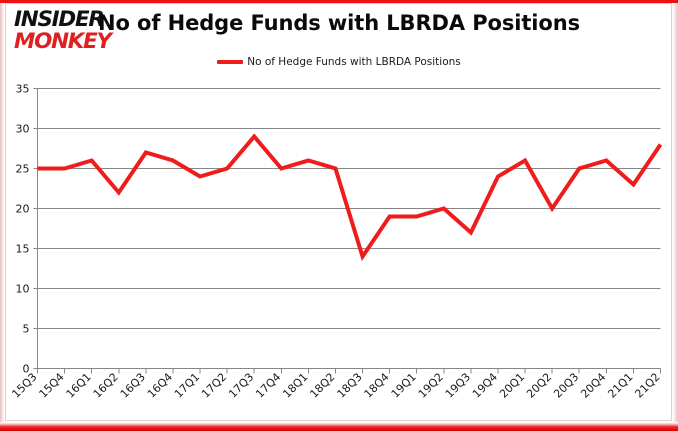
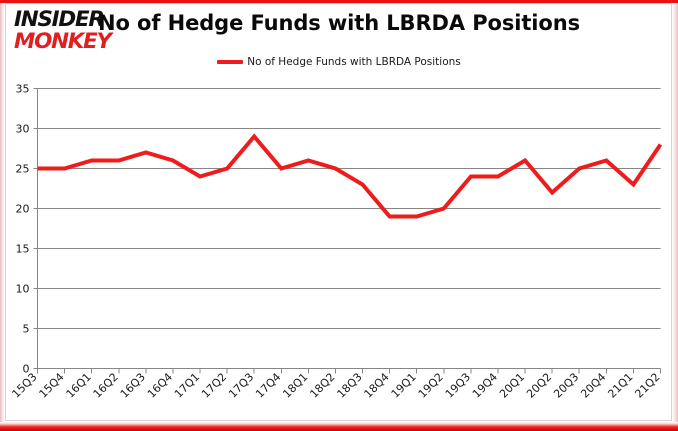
16Q2: 22 -> 26
18Q3: 14 -> 23
19Q3: 17 -> 24
20Q2: 20 -> 22
